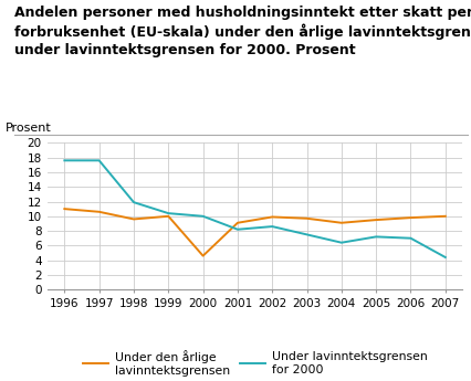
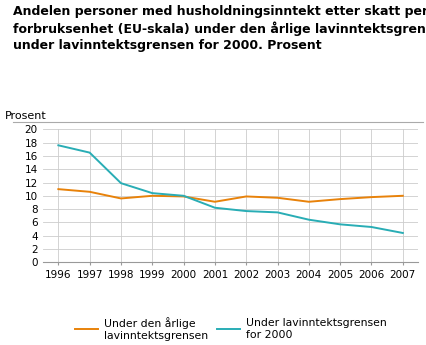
Under lavinntektsgrensen for 2000/1997: 17.6 -> 16.5
Under den årlige lavinntektsgrensen/2000: 4.6 -> 9.9
Under lavinntektsgrensen for 2000/2002: 8.6 -> 7.7
Under lavinntektsgrensen for 2000/2005: 7.2 -> 5.7
Under lavinntektsgrensen for 2000/2006: 7.0 -> 5.3
